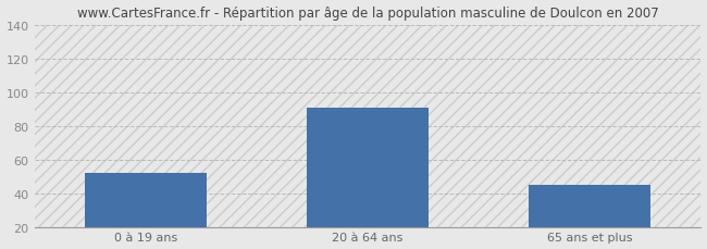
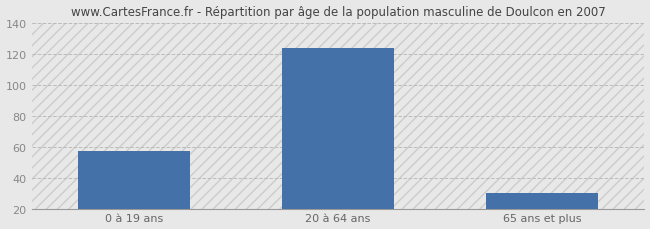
0 à 19 ans: 52 -> 57
20 à 64 ans: 91 -> 124
65 ans et plus: 45 -> 30
